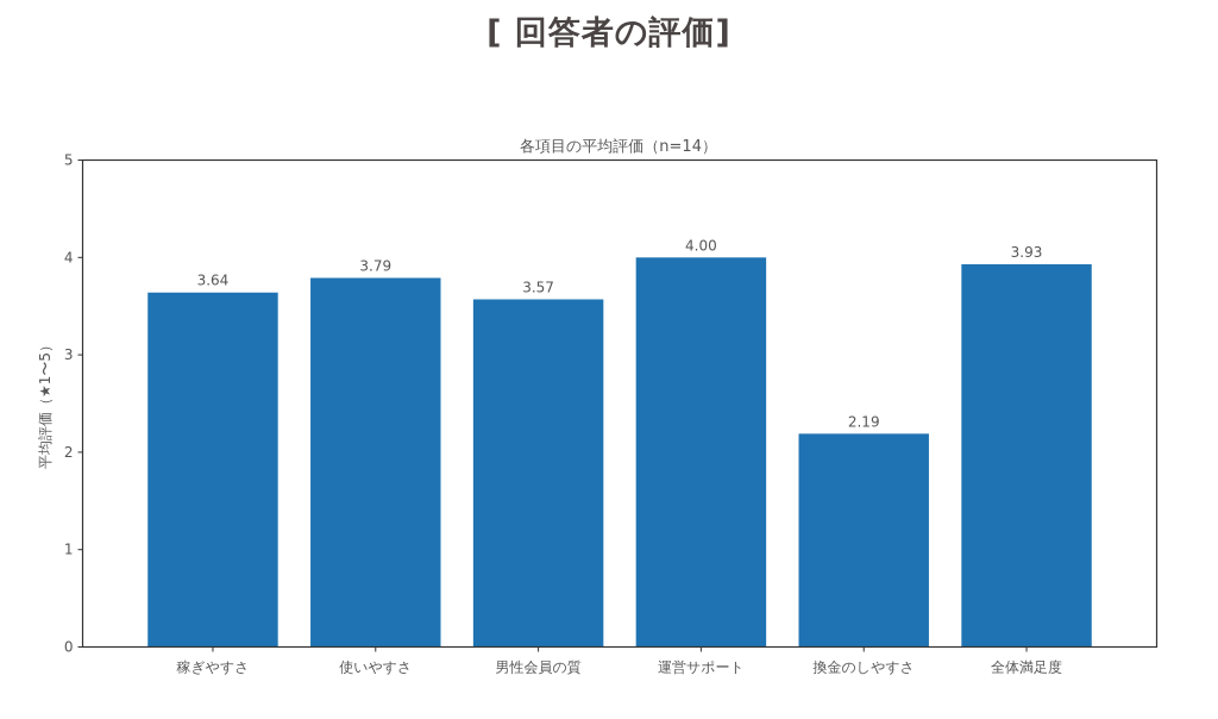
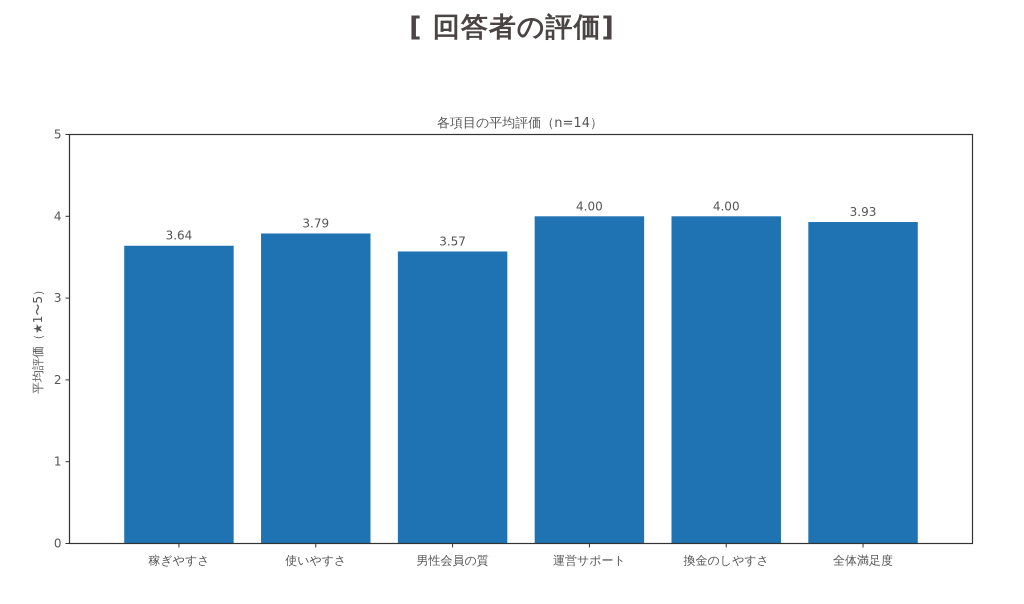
換金のしやすさ: 2.19 -> 4.00
